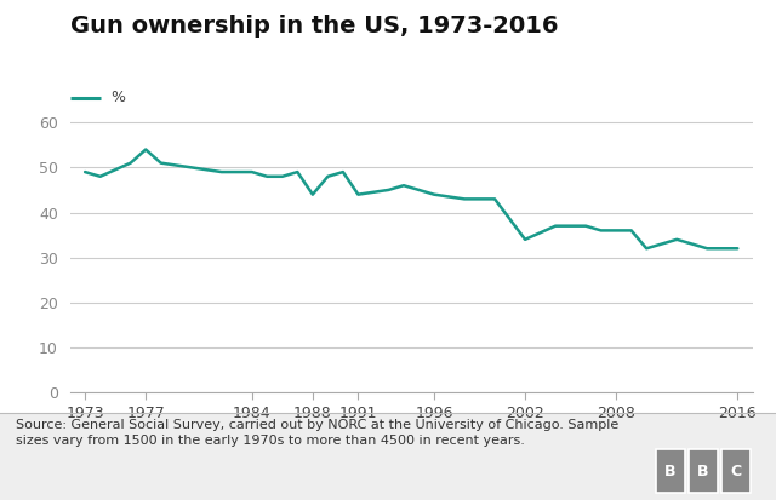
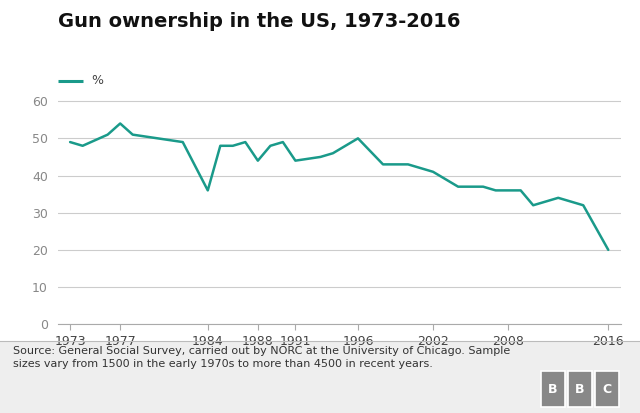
1984: 49 -> 36
1996: 44 -> 50
2002: 34 -> 41
2016: 32 -> 20
